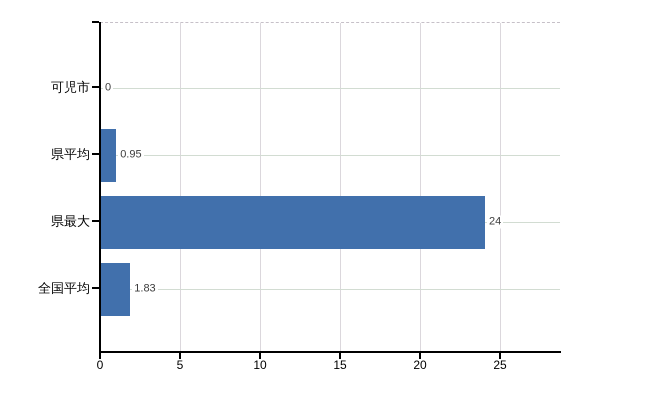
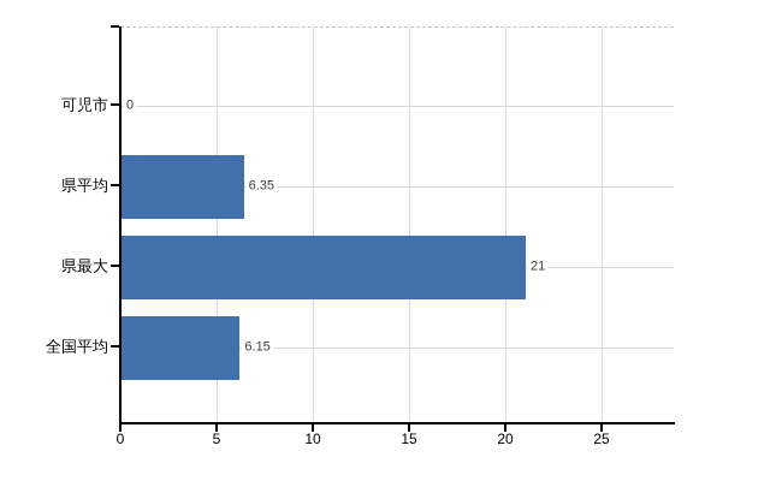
県平均: 0.95 -> 6.35
県最大: 24 -> 21
全国平均: 1.83 -> 6.15
